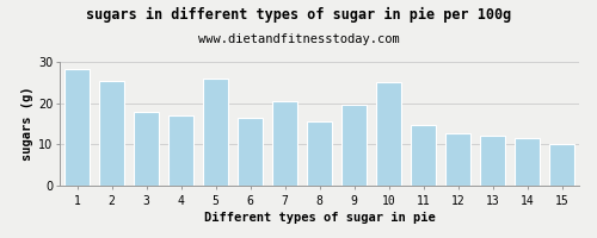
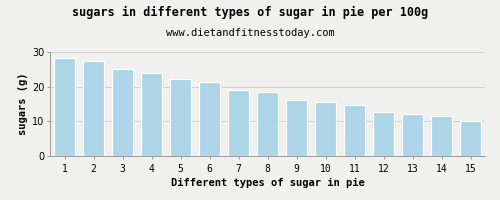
2: 25.5 -> 27.5
3: 18.0 -> 25.1
4: 17.0 -> 24.0
5: 26.0 -> 22.1
6: 16.5 -> 21.3
7: 20.5 -> 19.0
8: 15.5 -> 18.5
9: 19.5 -> 16.1
10: 25.0 -> 15.6
